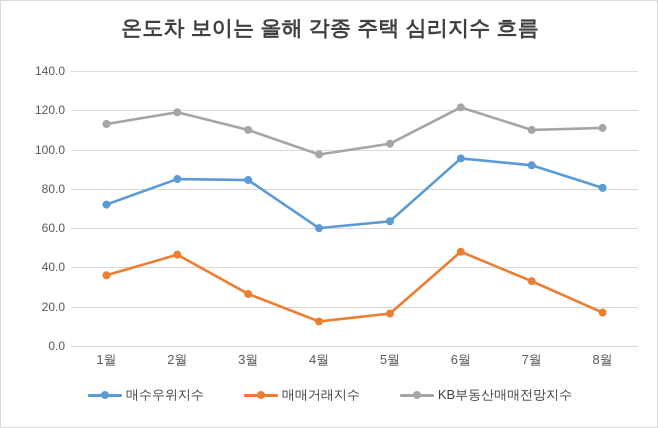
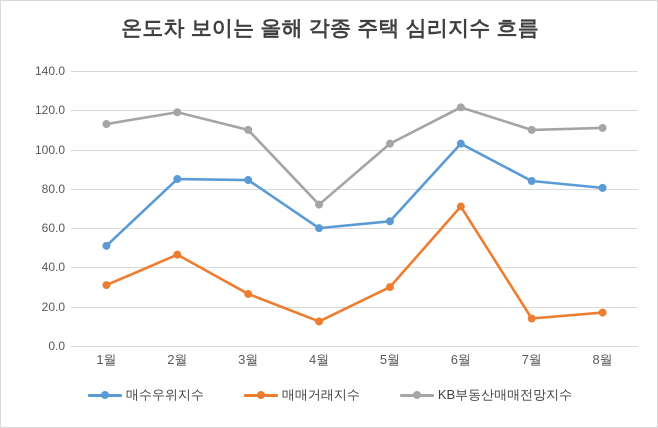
매수우위지수/1월: 72 -> 51
매매거래지수/1월: 36 -> 31
KB부동산매매전망지수/4월: 98 -> 72
매매거래지수/5월: 16 -> 30
매수우위지수/6월: 96 -> 103
매매거래지수/6월: 48 -> 71
매수우위지수/7월: 92 -> 84
매매거래지수/7월: 33 -> 14
